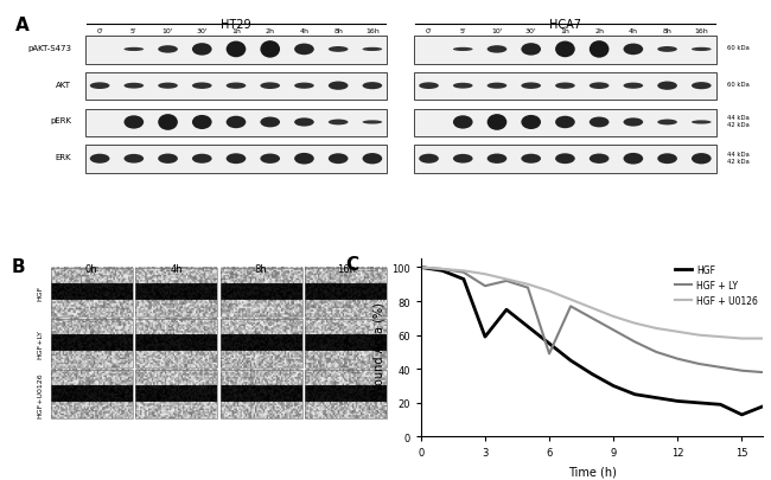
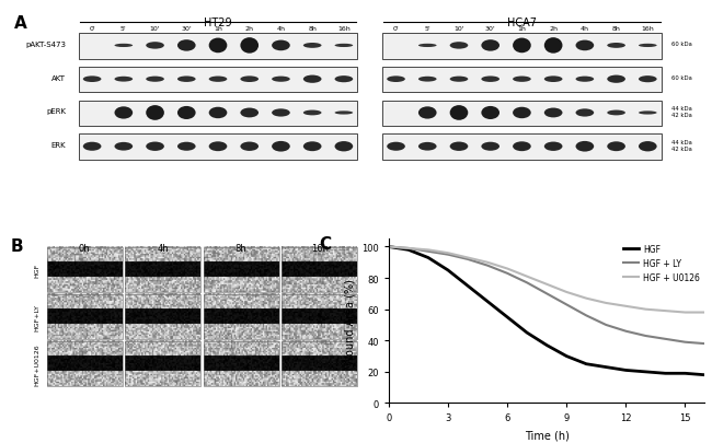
HGF/3: 59 -> 85
HGF + LY/3: 89 -> 95
HGF + LY/6: 49 -> 83
HGF/15: 13 -> 19
